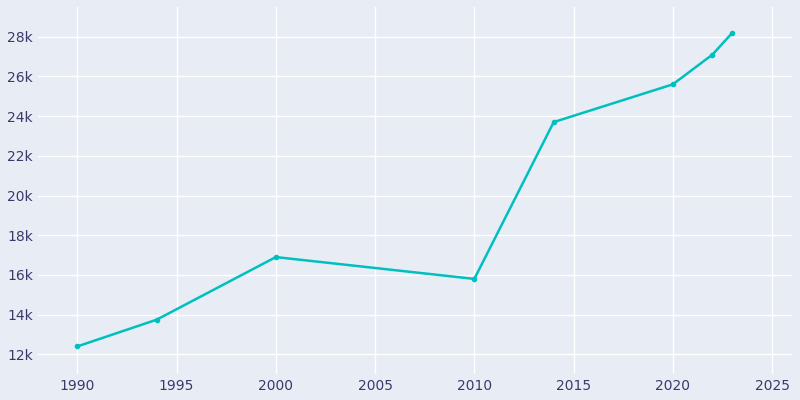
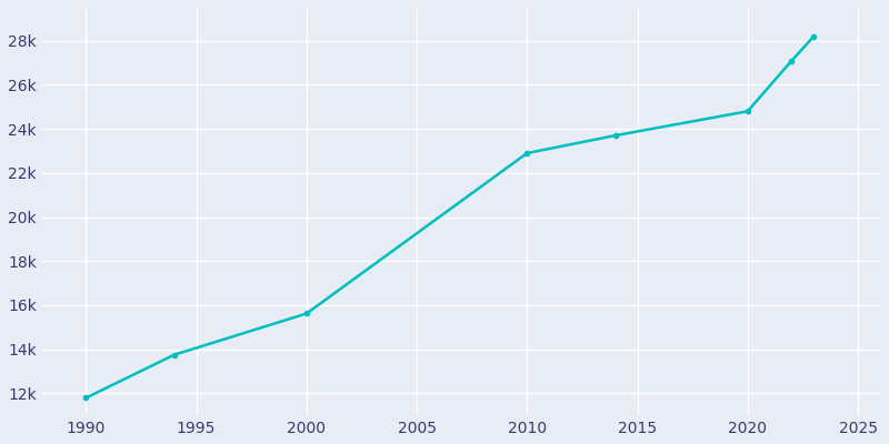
1990: 12.4k -> 11.8k
2000: 16.9k -> 15.6k
2010: 15.8k -> 22.9k
2020: 25.6k -> 24.8k
